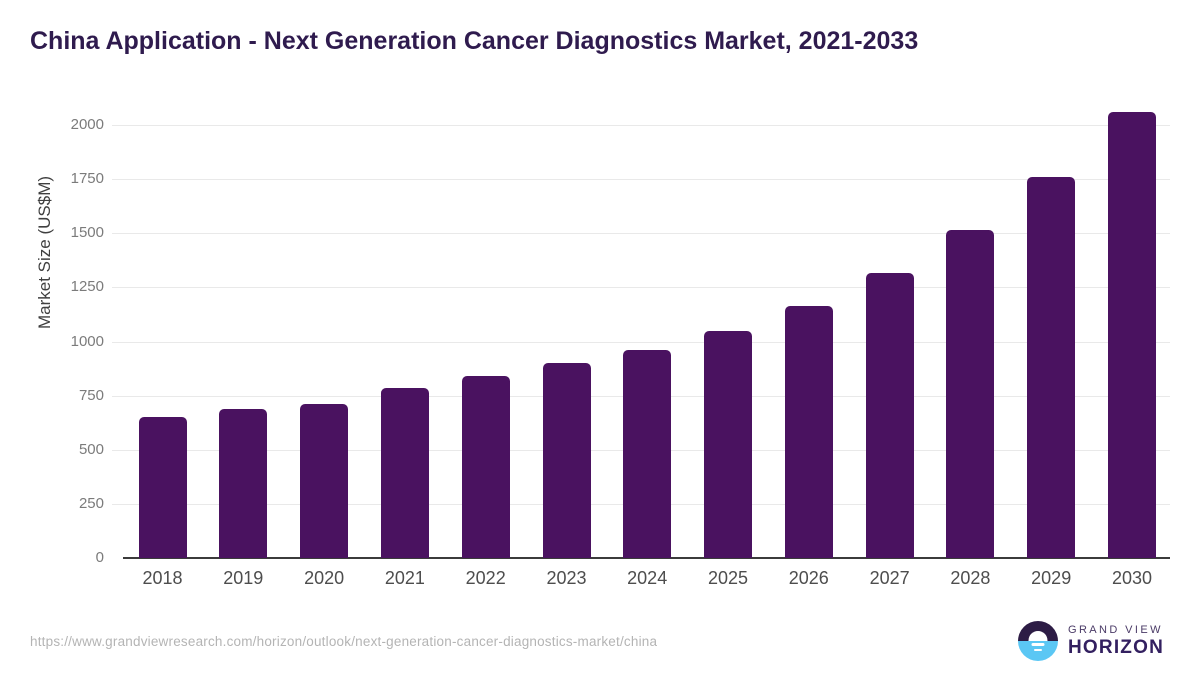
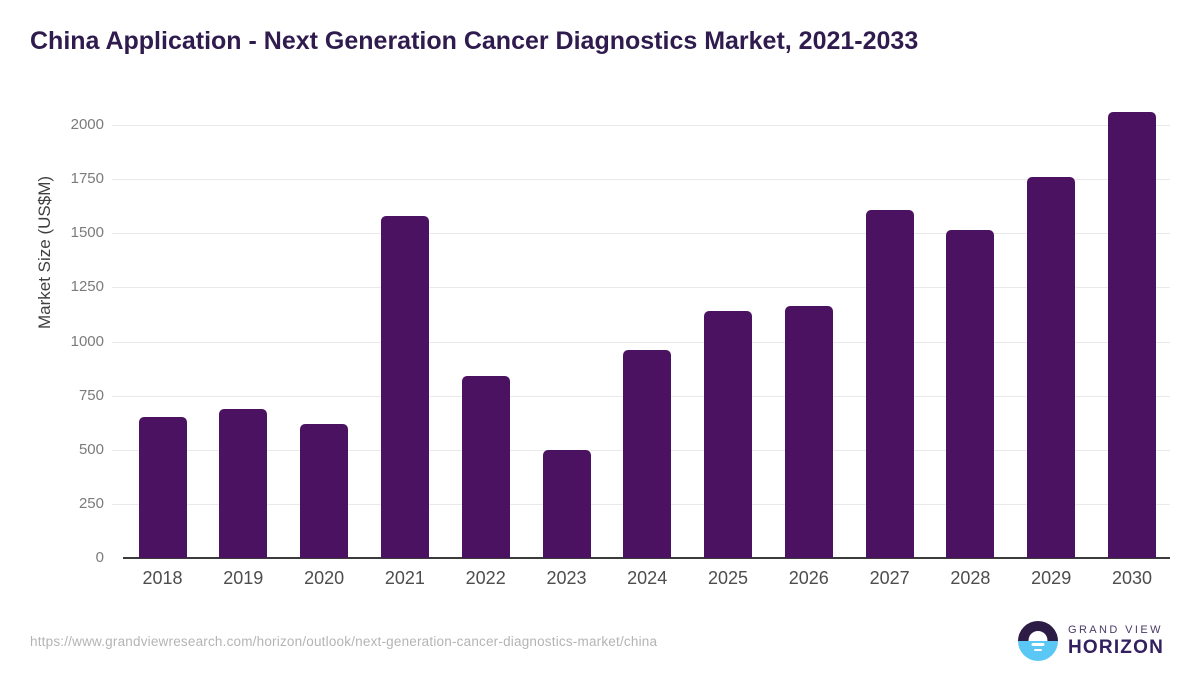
2020: 710 -> 620
2021: 780 -> 1580
2023: 900 -> 500
2025: 1050 -> 1140
2027: 1320 -> 1610
